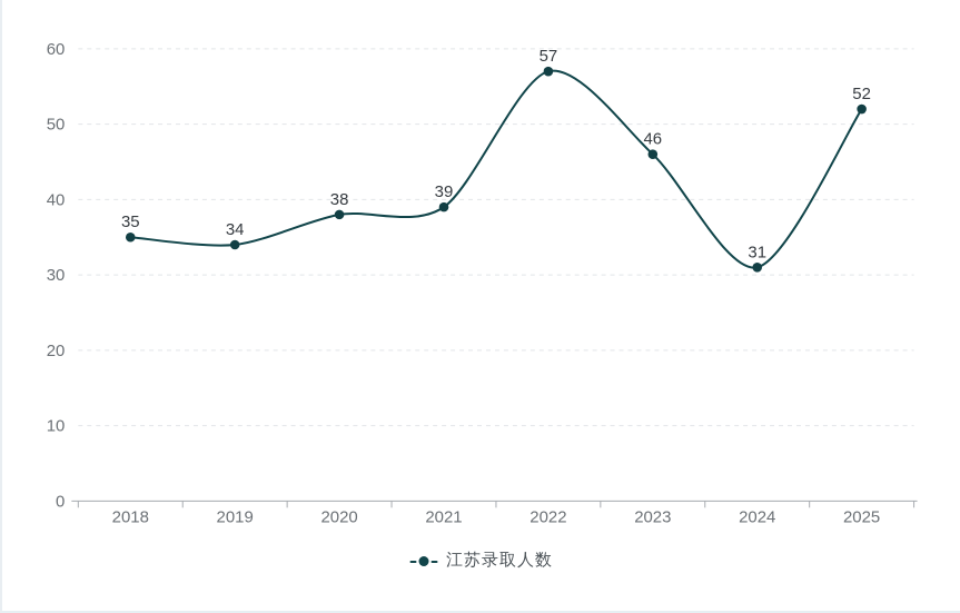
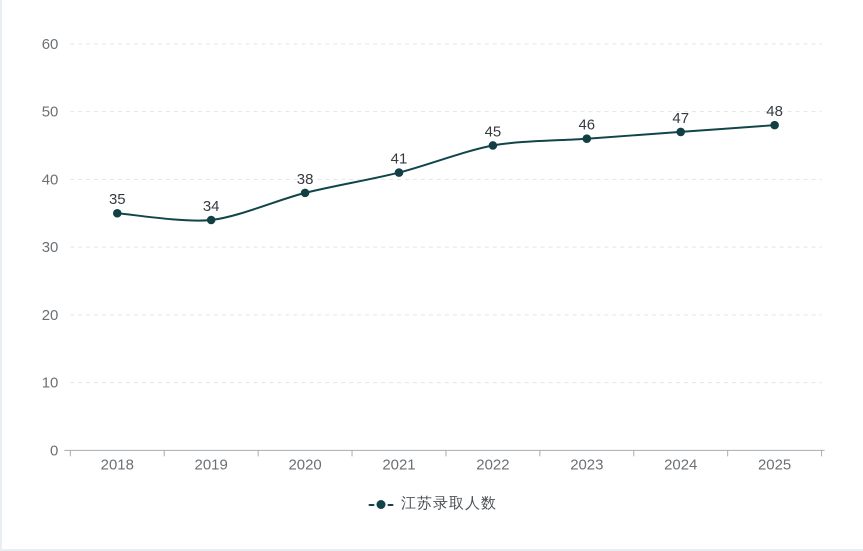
2021: 39 -> 41
2022: 57 -> 45
2024: 31 -> 47
2025: 52 -> 48
